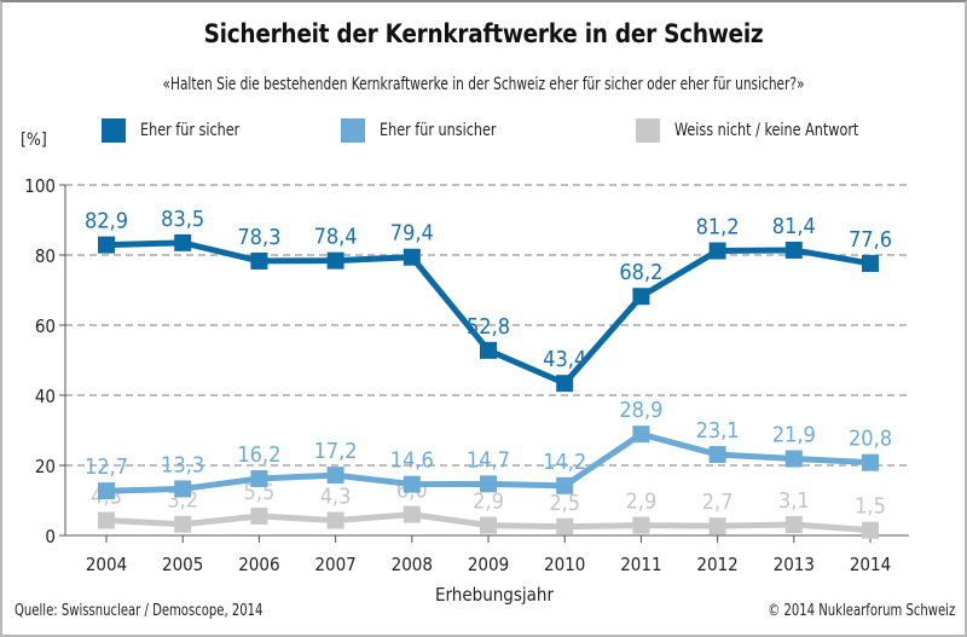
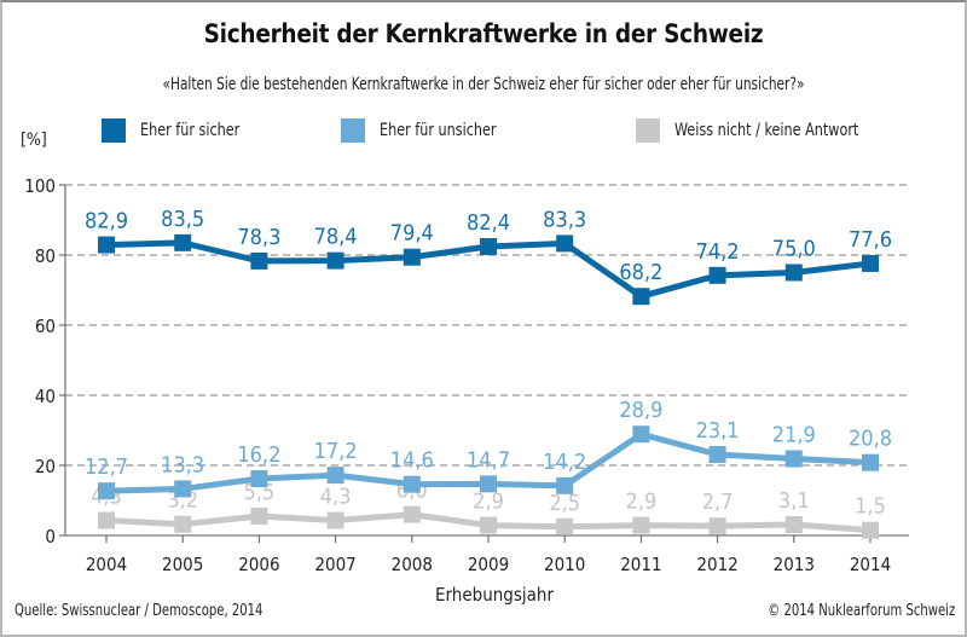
Eher für sicher/2009: 52,8 -> 82,4
Eher für sicher/2010: 43,4 -> 83,3
Eher für sicher/2012: 81,2 -> 74,2
Eher für sicher/2013: 81,4 -> 75,0
